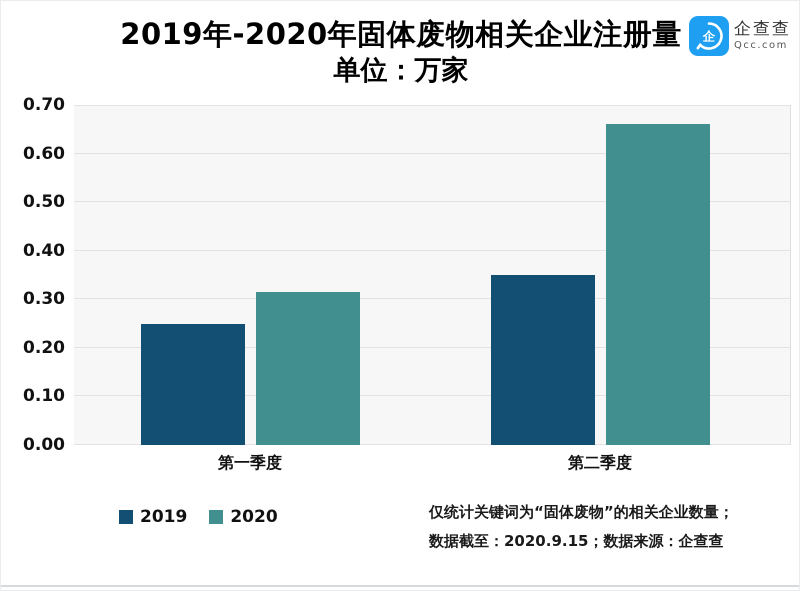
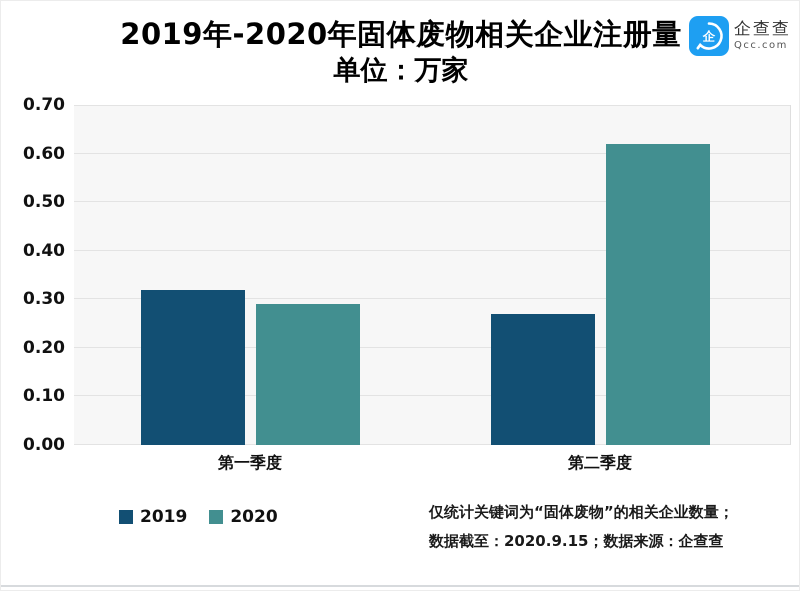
2019/第一季度: 0.25 -> 0.32
2020/第一季度: 0.32 -> 0.29
2019/第二季度: 0.35 -> 0.27
2020/第二季度: 0.66 -> 0.62
